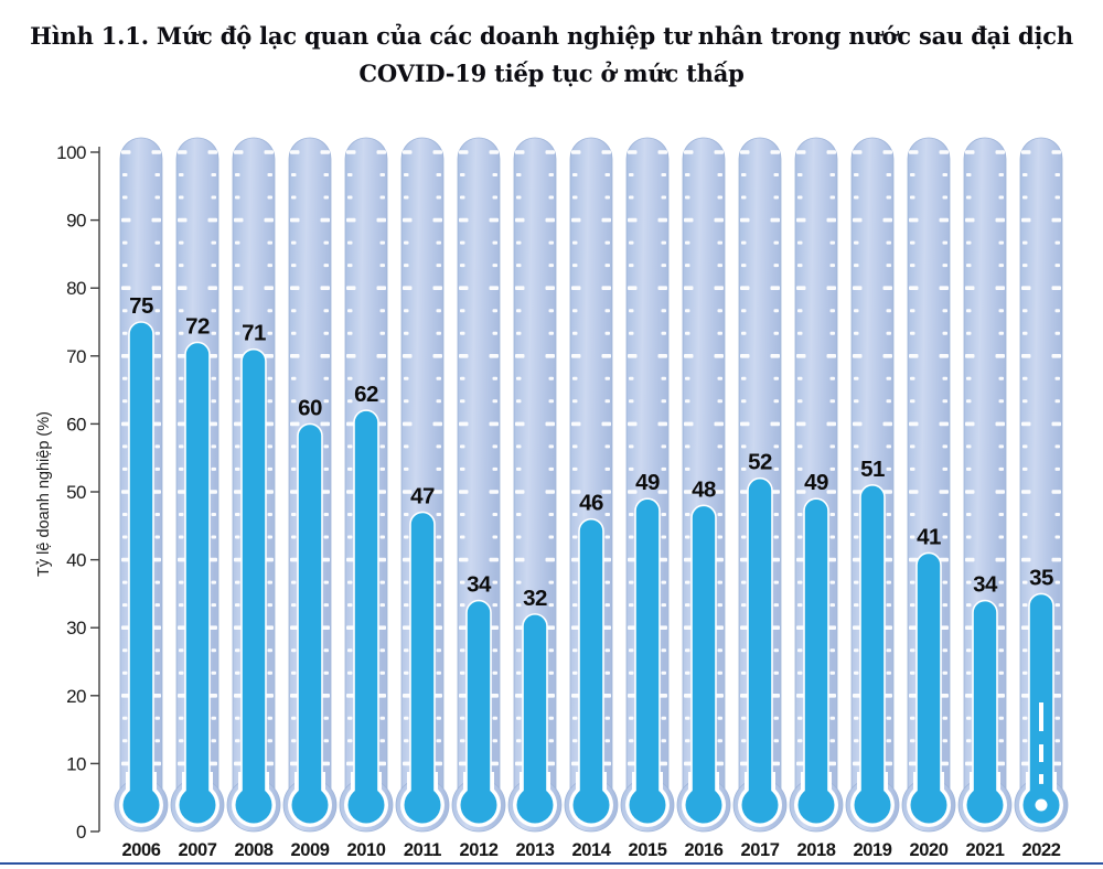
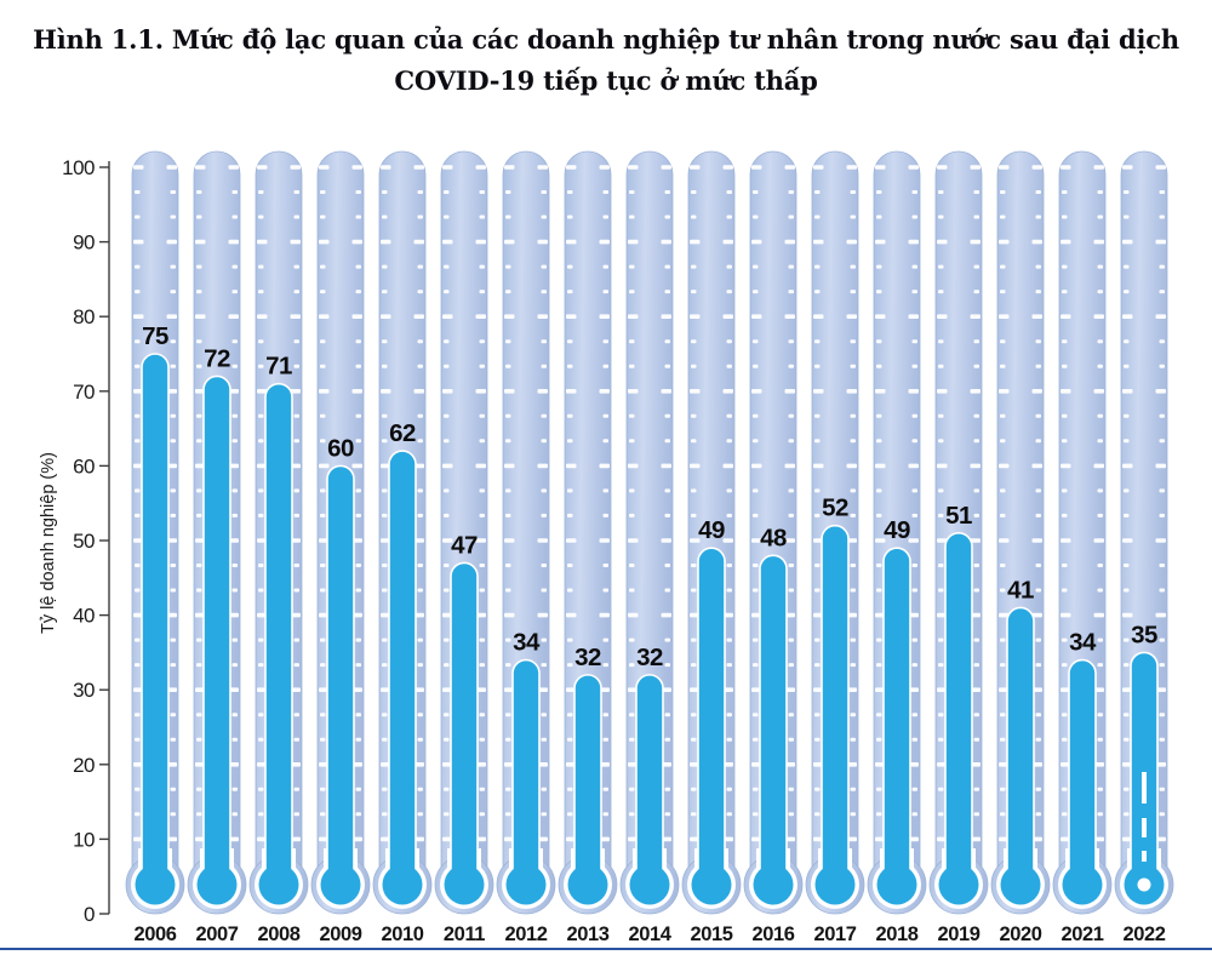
2014: 46 -> 32
